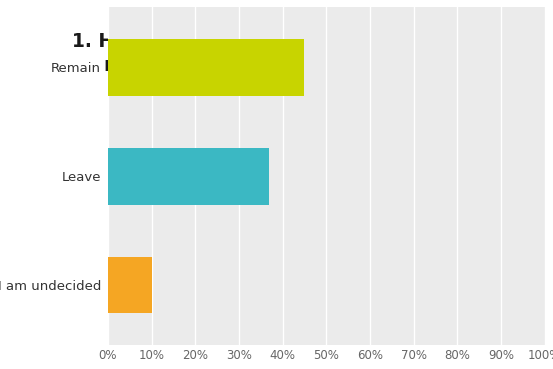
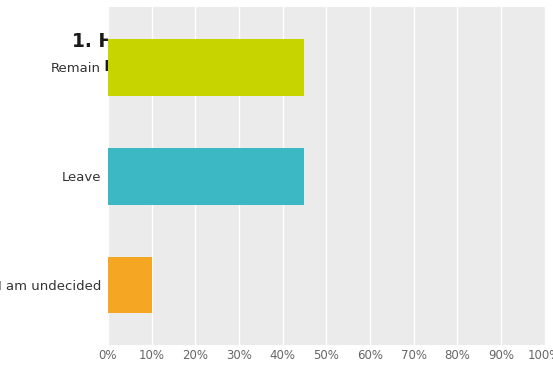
Leave: 37% -> 45%
